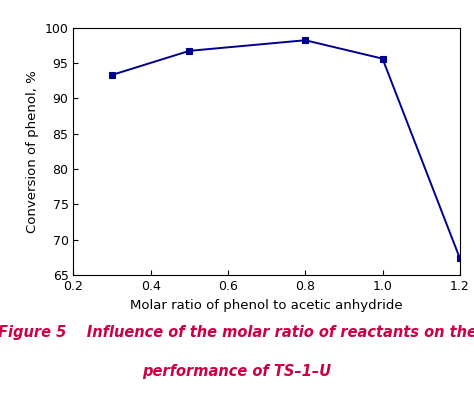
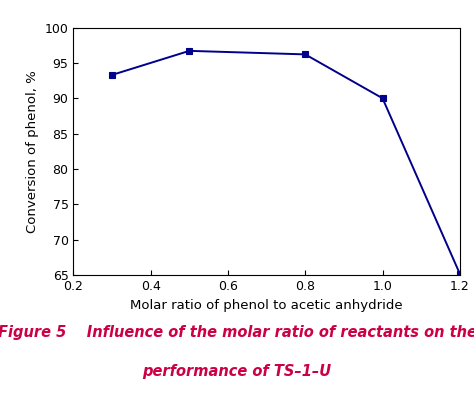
0.8: 98.2 -> 96.2
1.0: 95.6 -> 90.0
1.2: 67.4 -> 65.2
